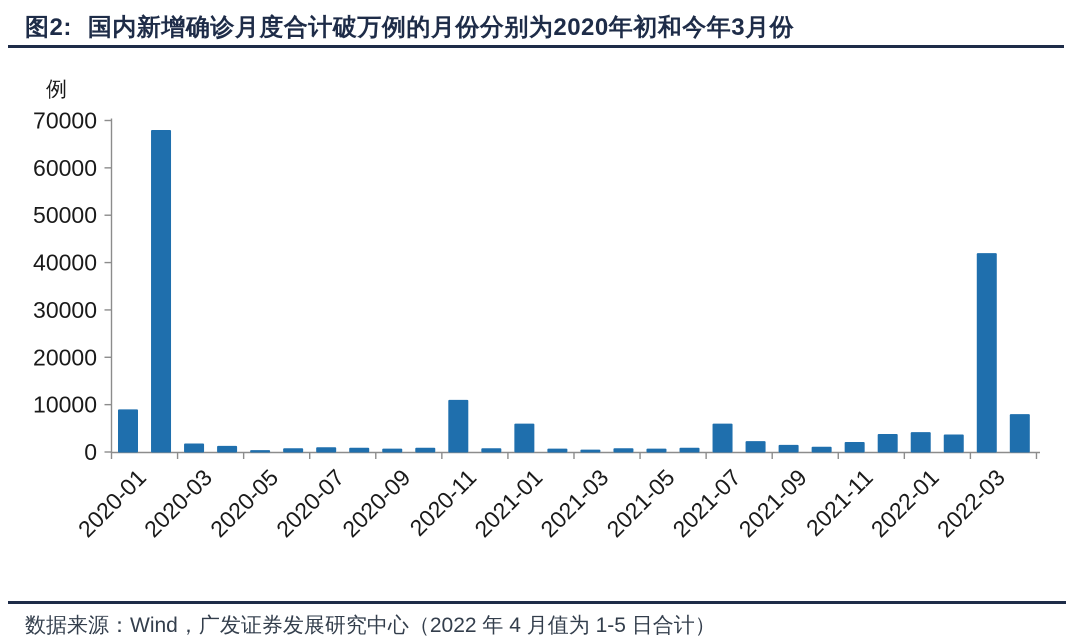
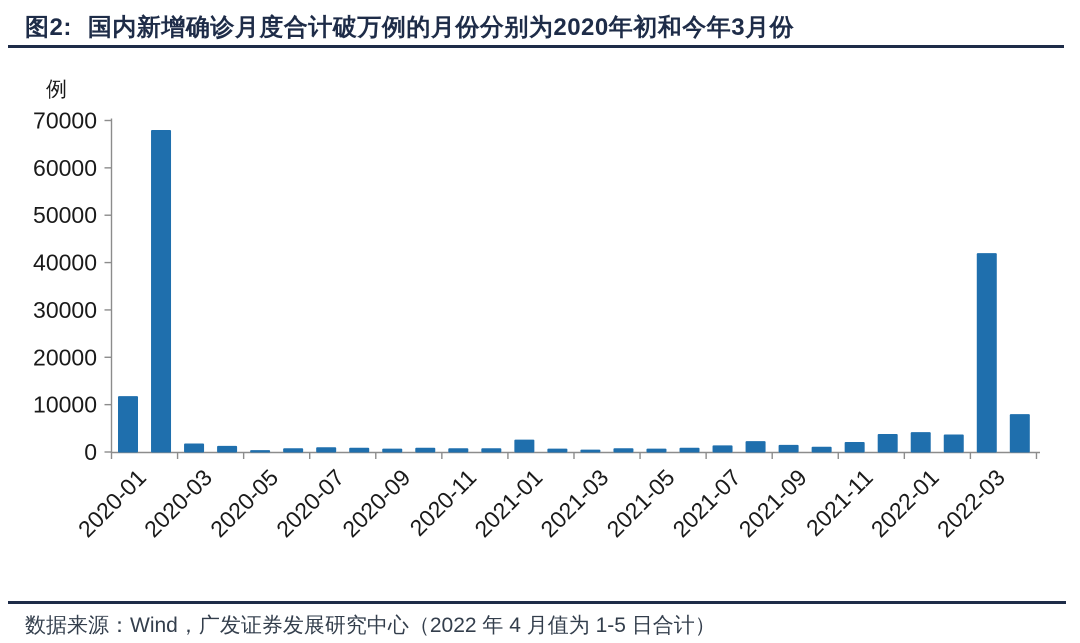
2020-01: 9000 -> 12000
2020-11: 11000 -> 1000
2021-01: 6000 -> 3000
2021-07: 6000 -> 1000
